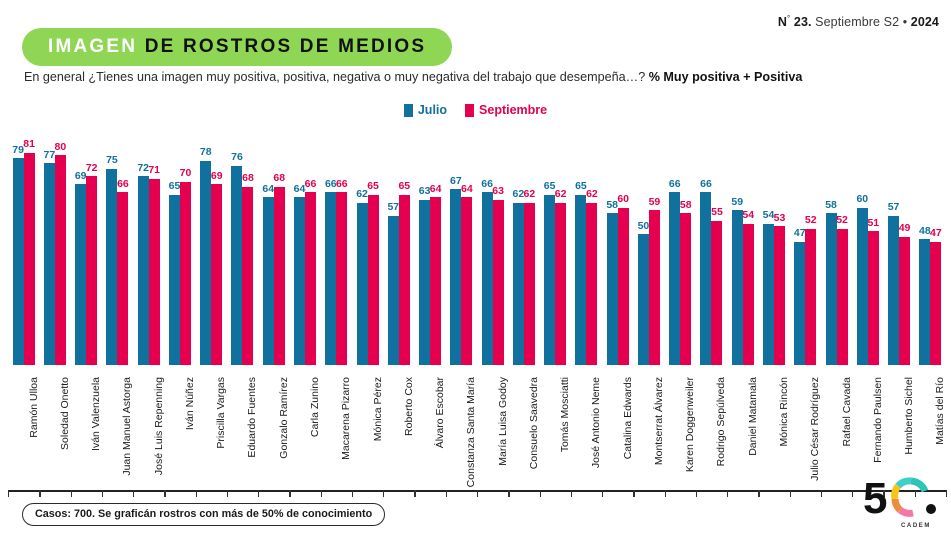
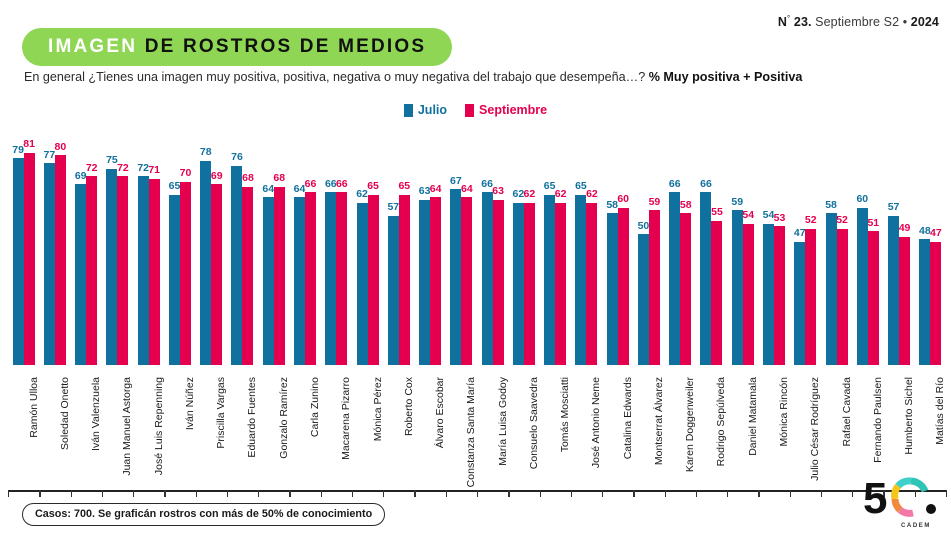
Septiembre/Juan Manuel Astorga: 66 -> 72
